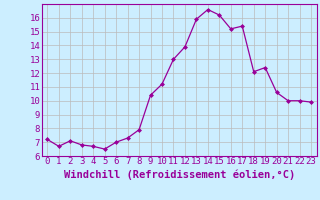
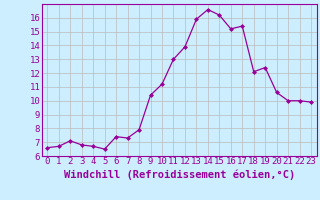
0: 7.2 -> 6.6
6: 7.0 -> 7.4
